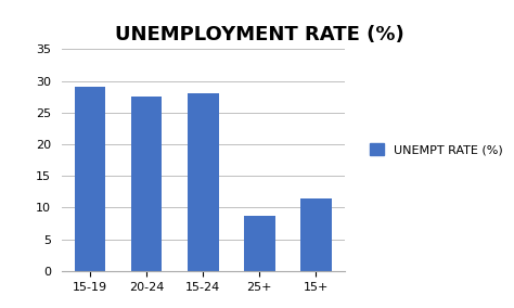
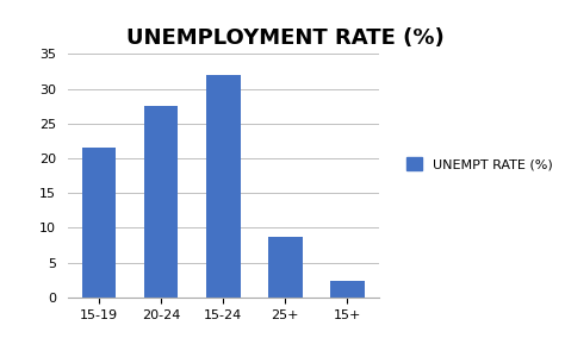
15-19: 29.0 -> 21.6
15-24: 28.0 -> 32.0
15+: 11.5 -> 2.4
